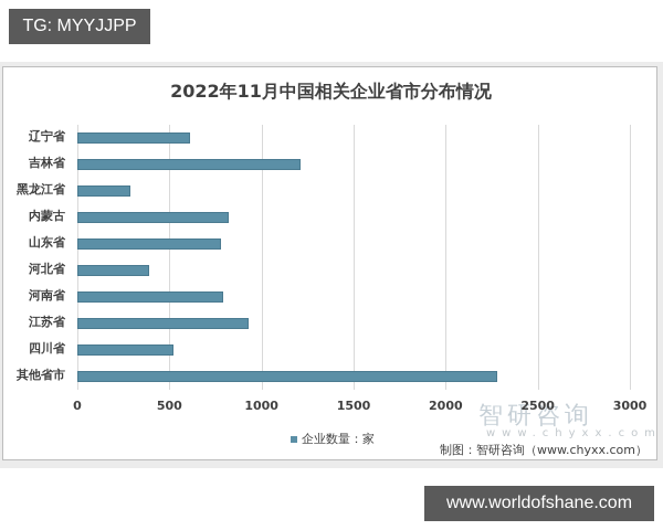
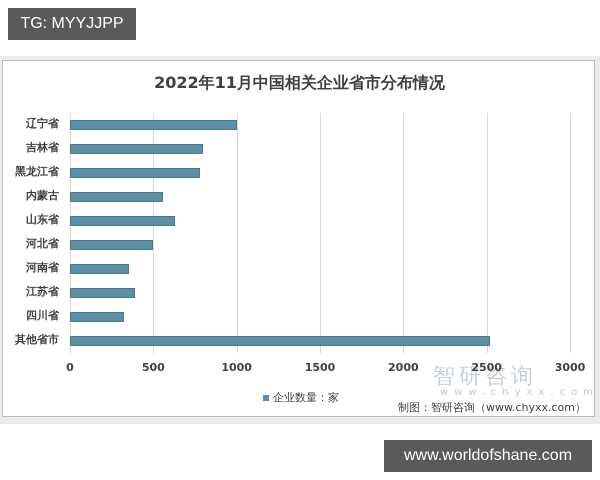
辽宁省: 610 -> 1000
吉林省: 1210 -> 800
黑龙江省: 290 -> 780
内蒙古: 820 -> 560
山东省: 780 -> 630
河北省: 390 -> 500
河南省: 790 -> 360
江苏省: 930 -> 390
四川省: 520 -> 320
其他省市: 2280 -> 2520
